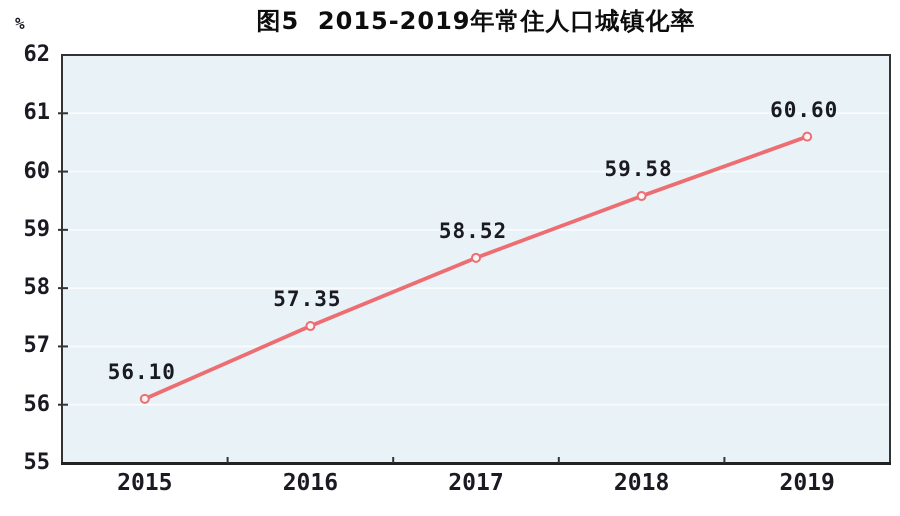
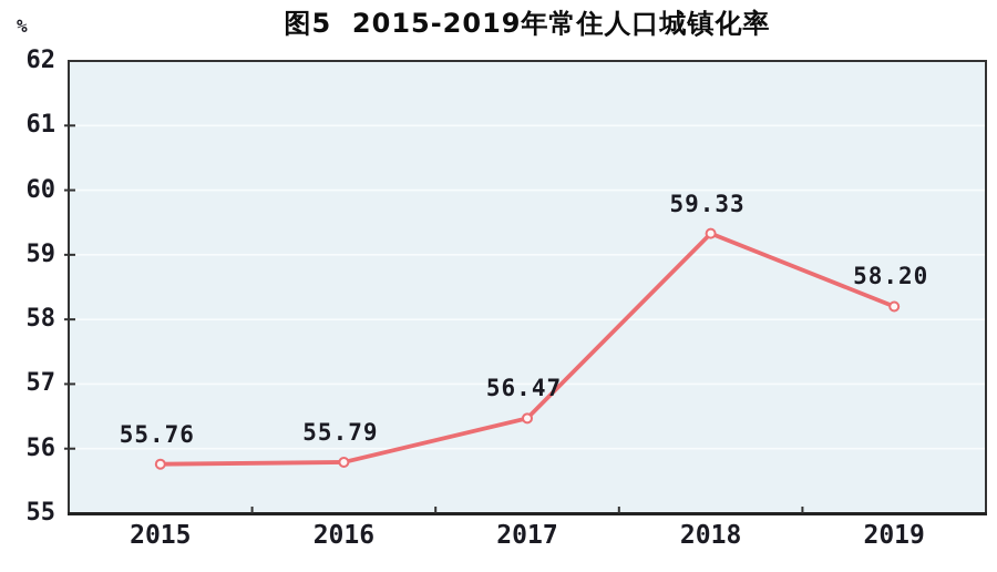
2015: 56.10 -> 55.76
2016: 57.35 -> 55.79
2017: 58.52 -> 56.47
2018: 59.58 -> 59.33
2019: 60.60 -> 58.20
